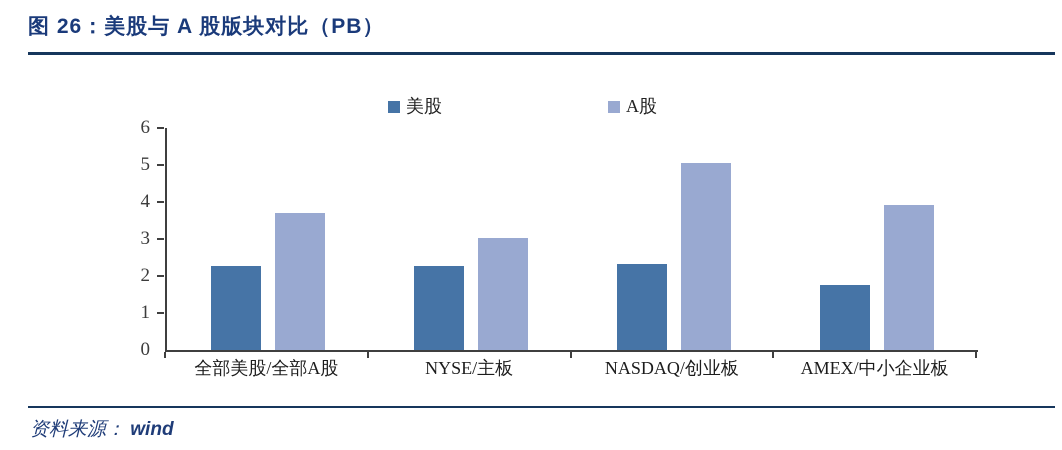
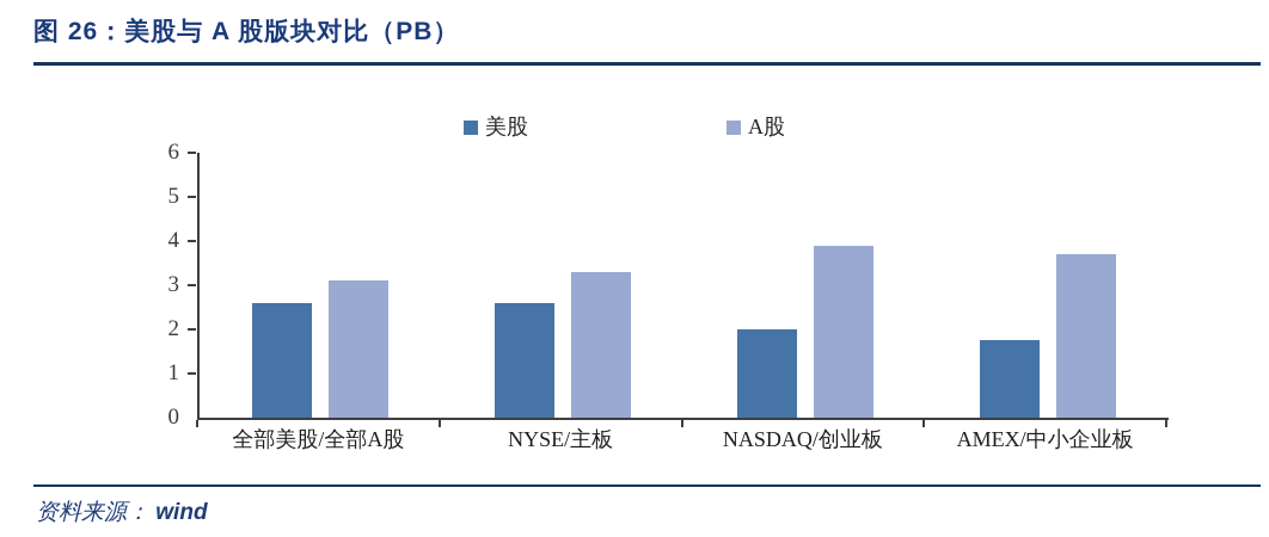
美股/全部美股/全部A股: 2.3 -> 2.6
A股/全部美股/全部A股: 3.7 -> 3.1
美股/NYSE/主板: 2.3 -> 2.6
A股/NYSE/主板: 3.0 -> 3.3
美股/NASDAQ/创业板: 2.3 -> 2.0
A股/NASDAQ/创业板: 5.1 -> 3.9
A股/AMEX/中小企业板: 3.9 -> 3.7
